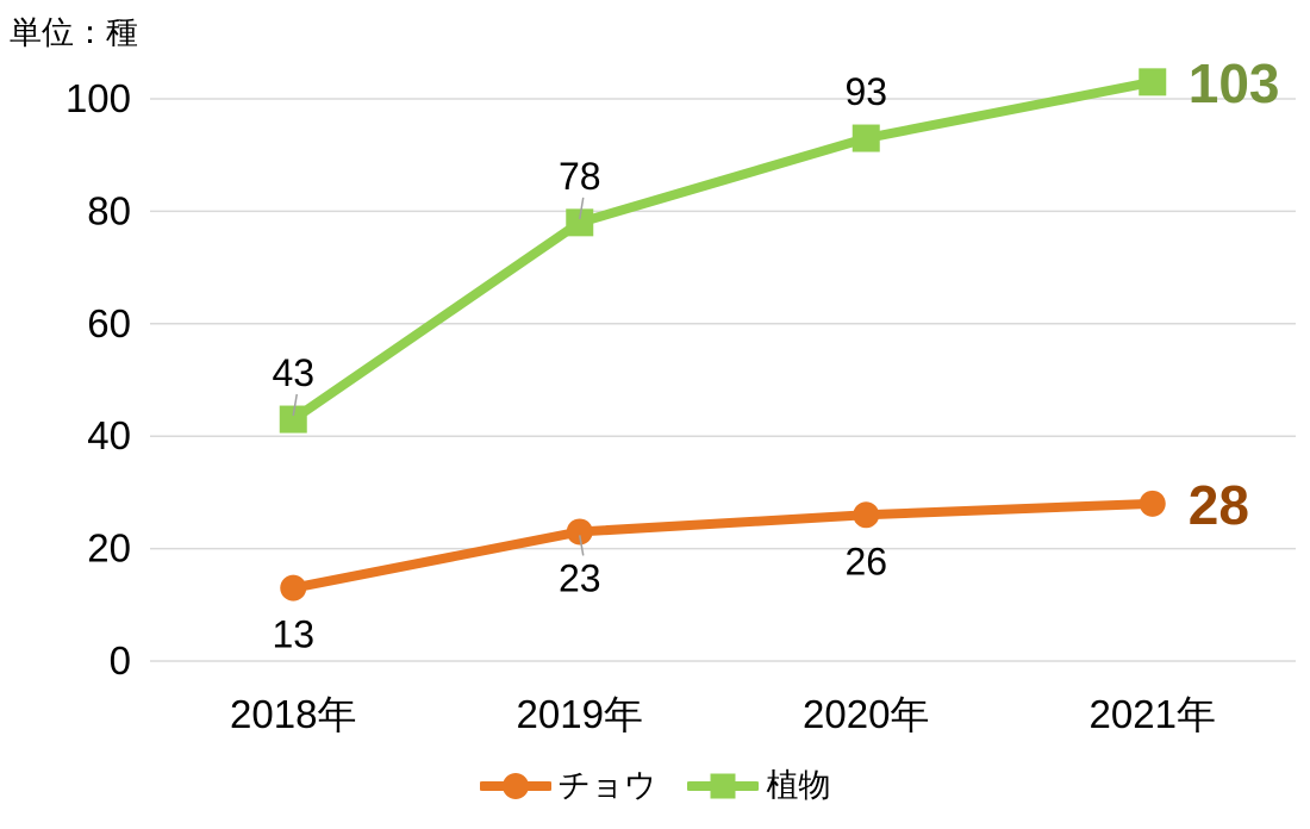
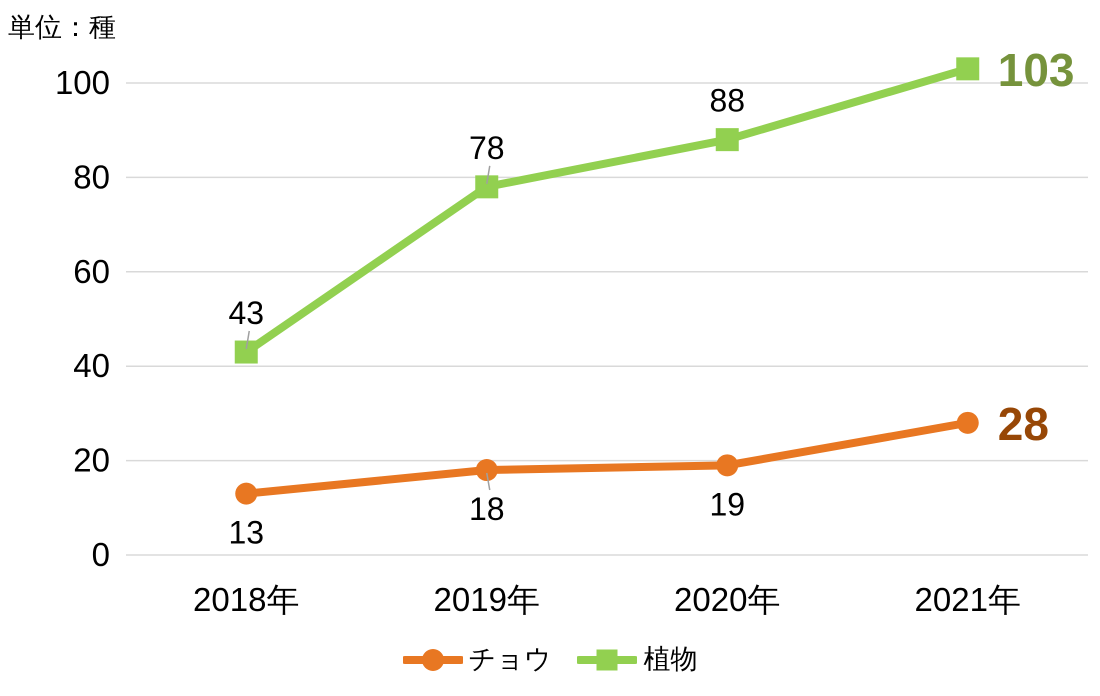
チョウ/2019年: 23 -> 18
チョウ/2020年: 26 -> 19
植物/2020年: 93 -> 88
